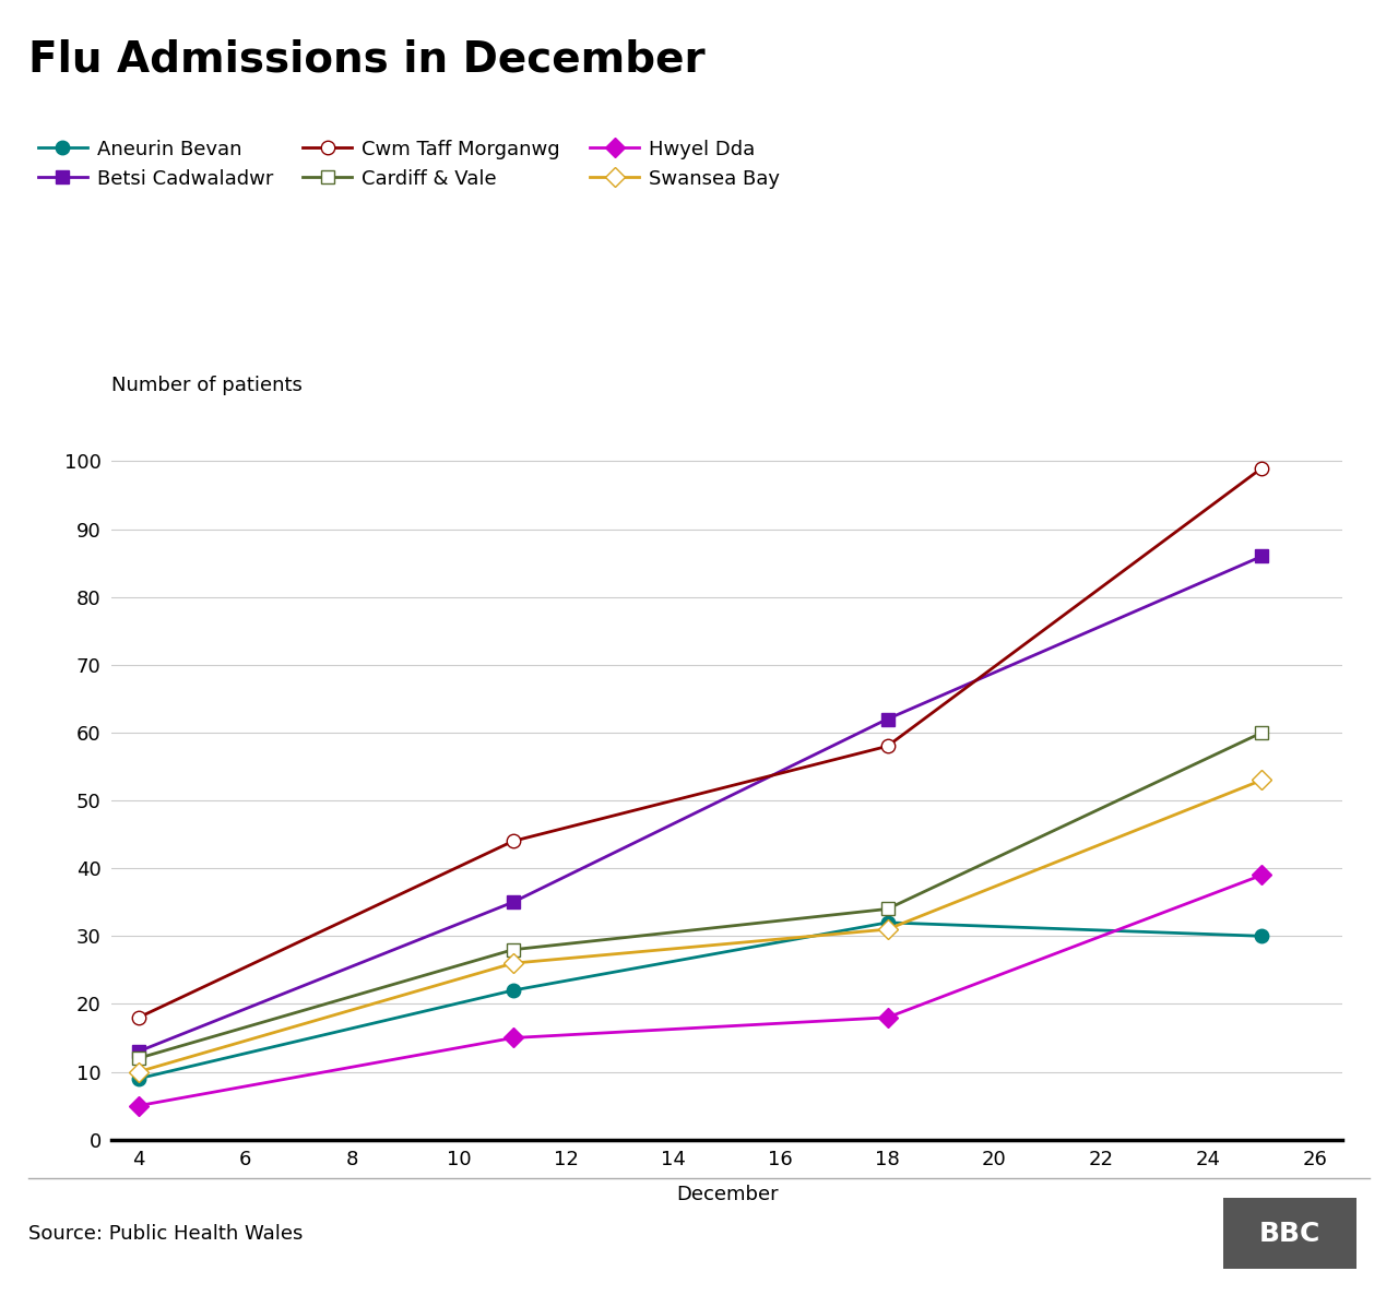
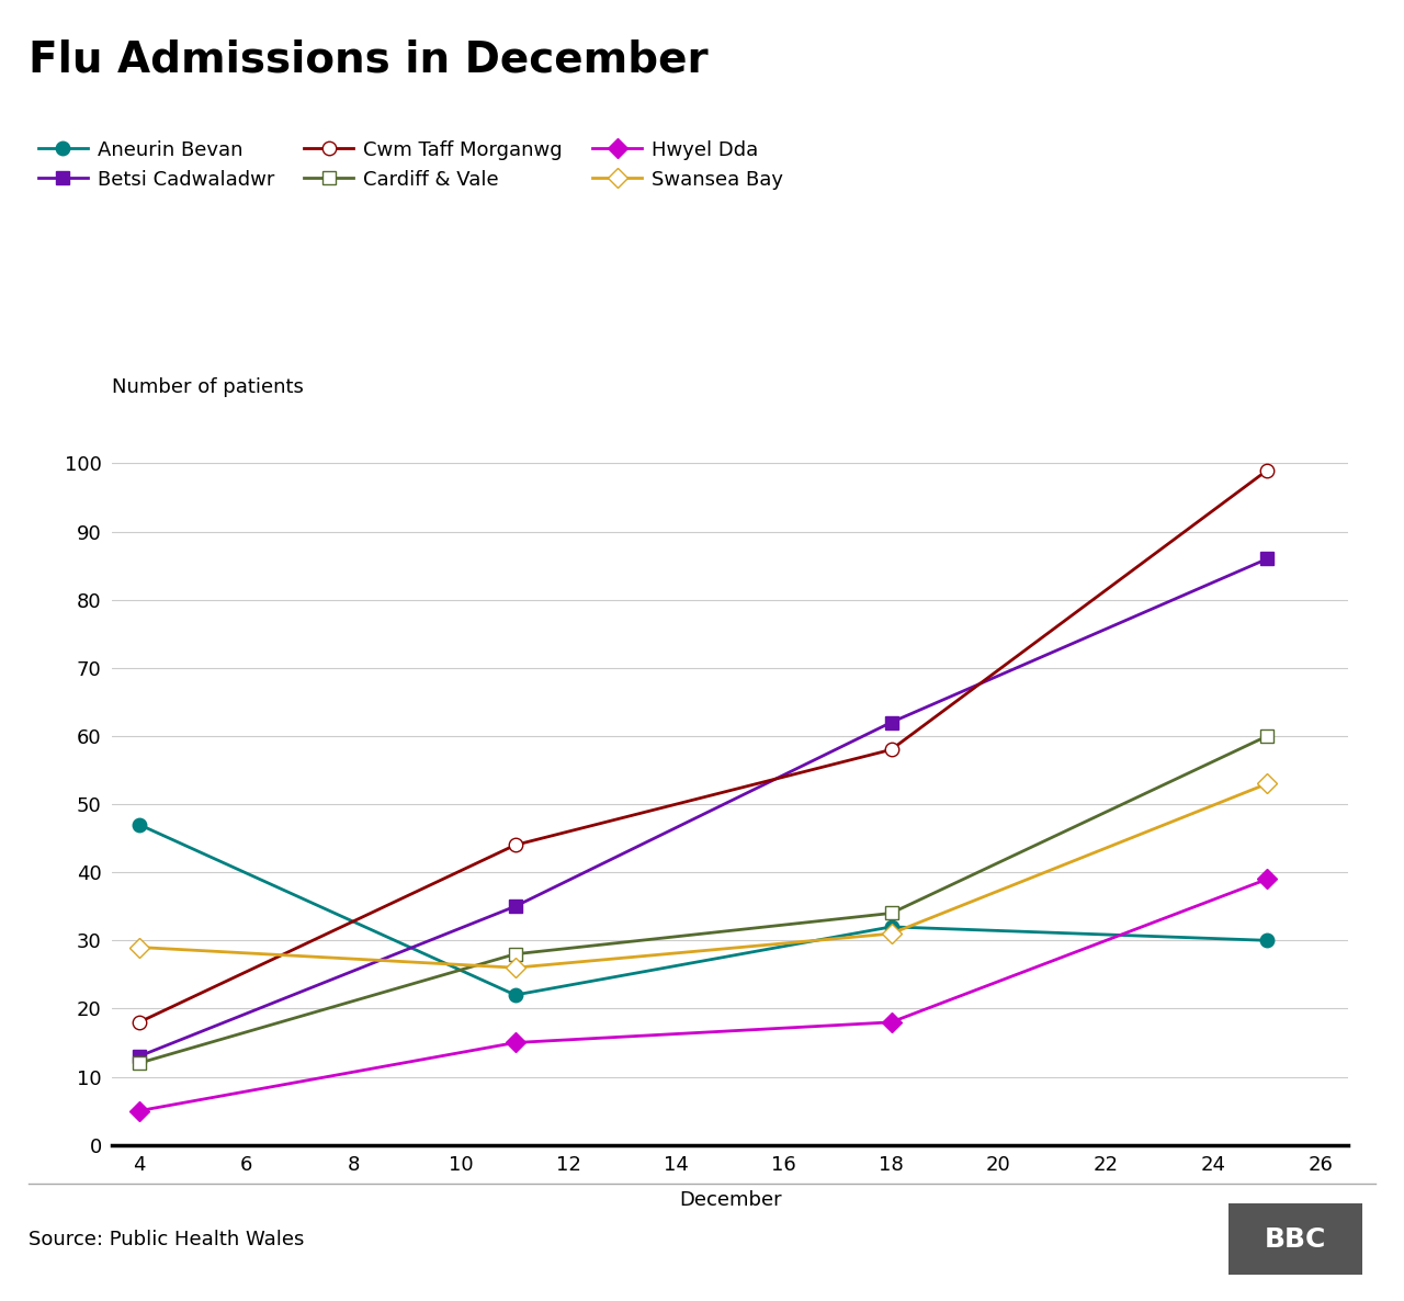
Aneurin Bevan/4: 9 -> 47
Swansea Bay/4: 10 -> 29
